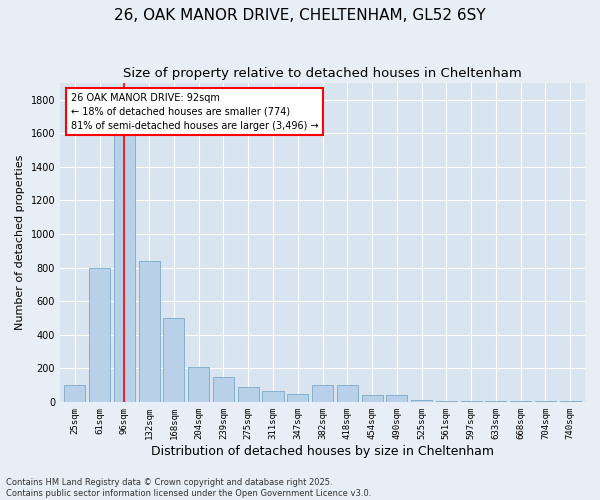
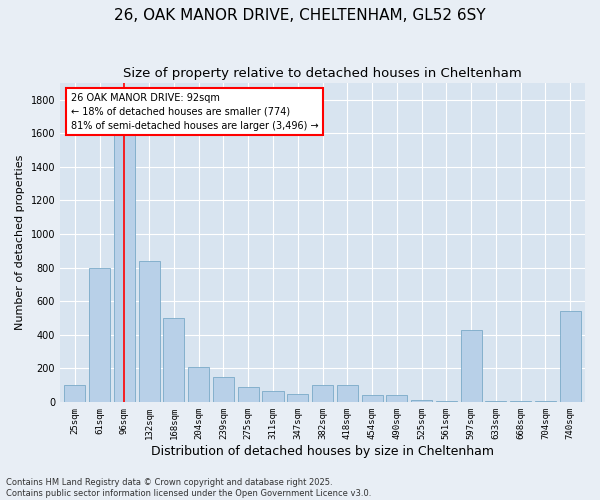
597sqm: 0 -> 430
740sqm: 0 -> 540
